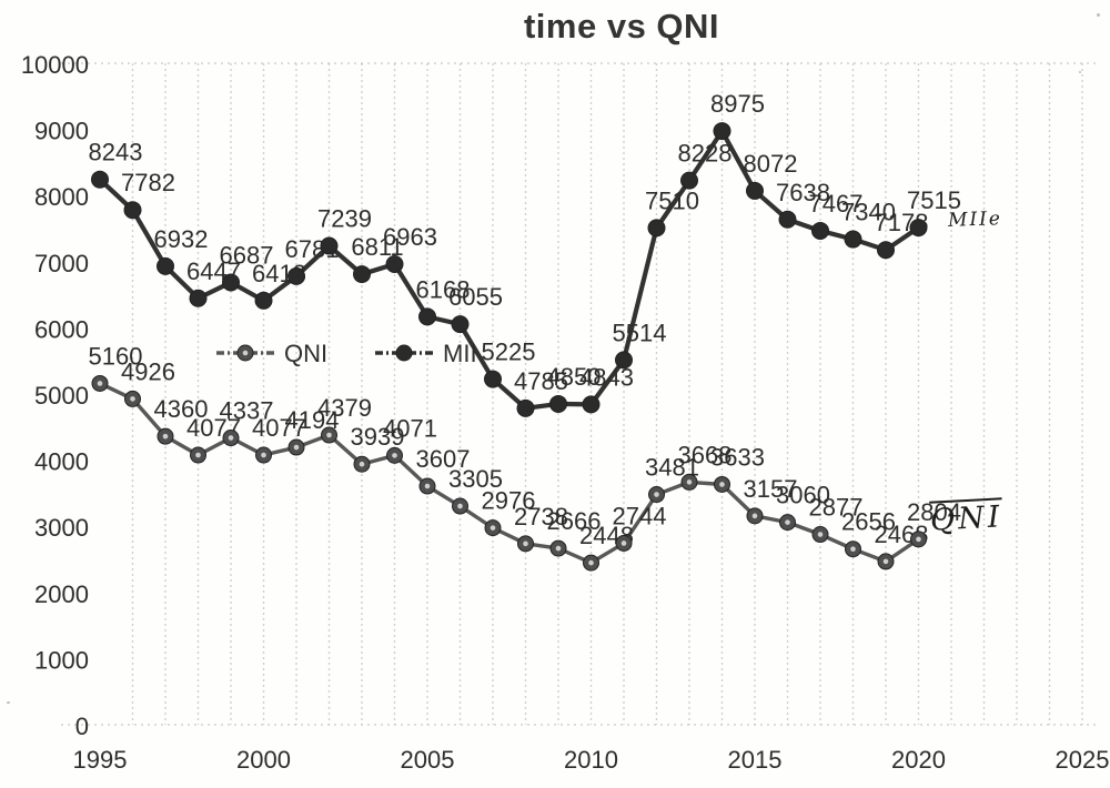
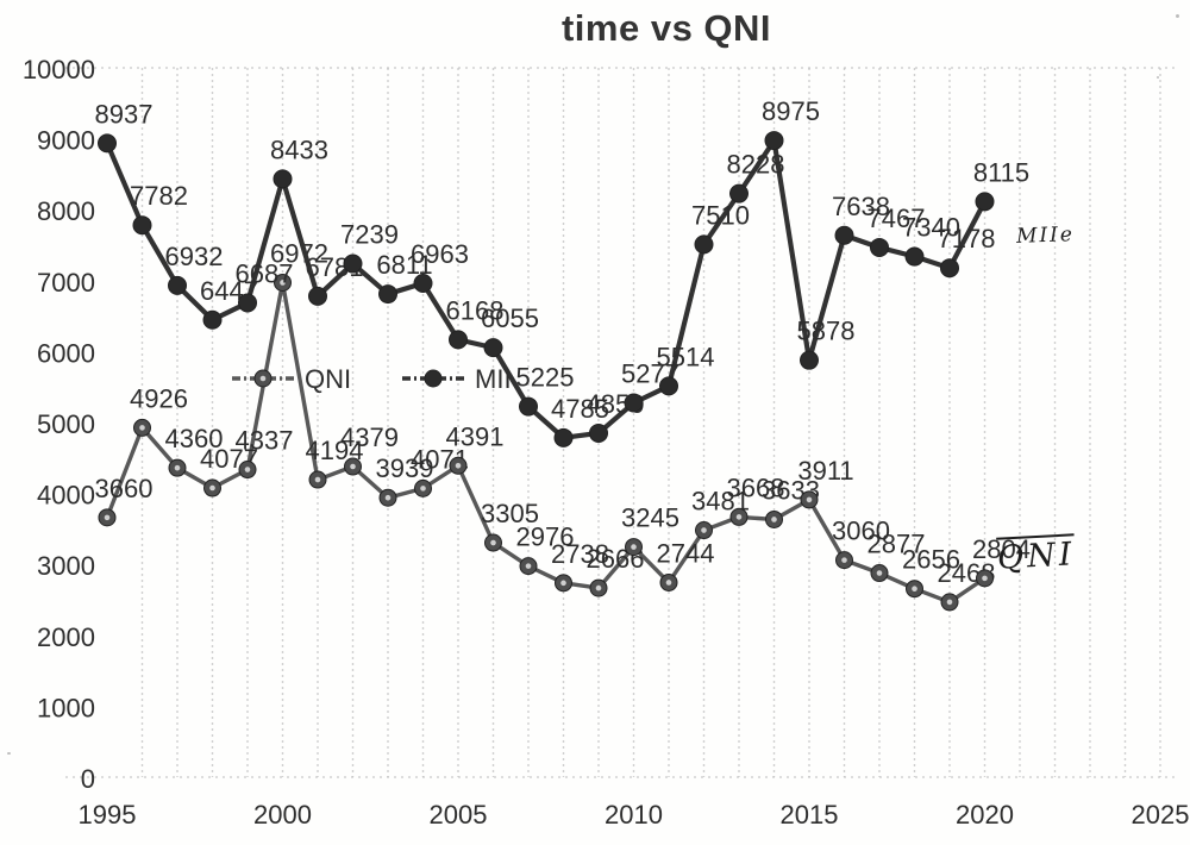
QNI/1995: 5160 -> 3660
MII/1995: 8243 -> 8937
QNI/2000: 4077 -> 6972
MII/2000: 6413 -> 8433
QNI/2005: 3607 -> 4391
QNI/2010: 2448 -> 3245
MII/2010: 4843 -> 5277
QNI/2015: 3157 -> 3911
MII/2015: 8072 -> 5878
MII/2020: 7515 -> 8115
